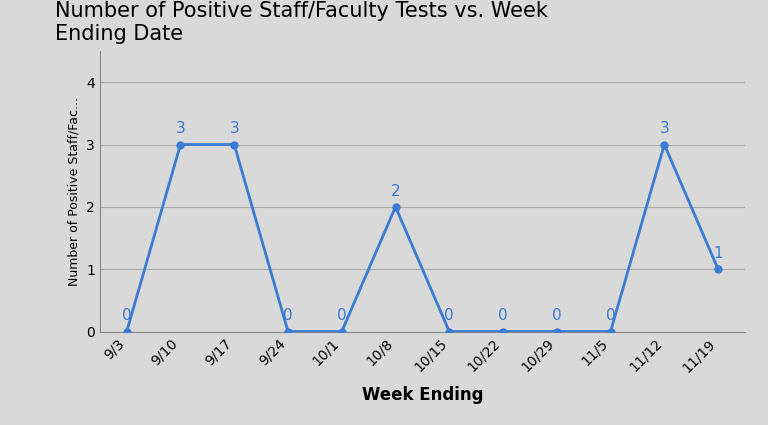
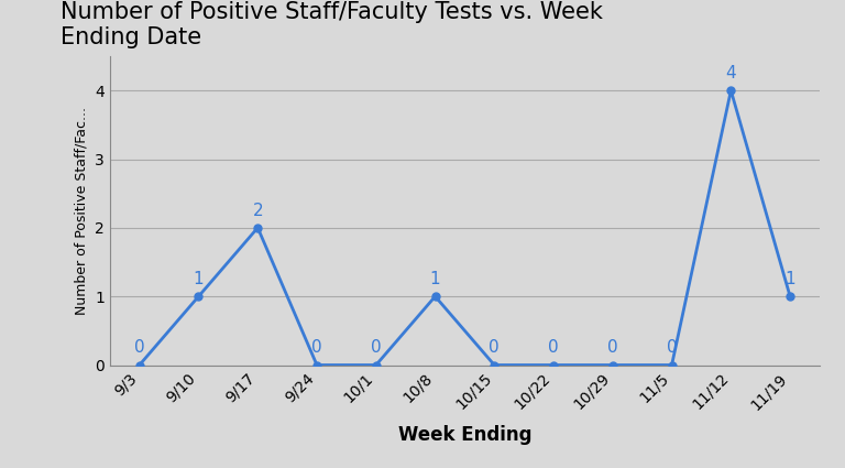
9/10: 3 -> 1
9/17: 3 -> 2
10/8: 2 -> 1
11/12: 3 -> 4
